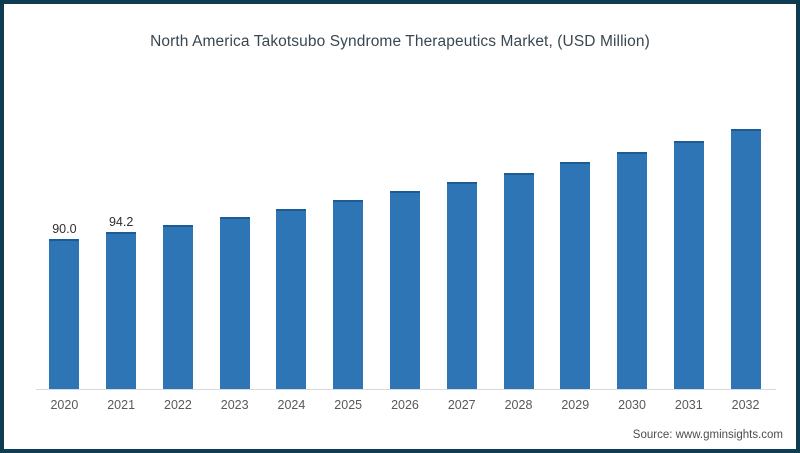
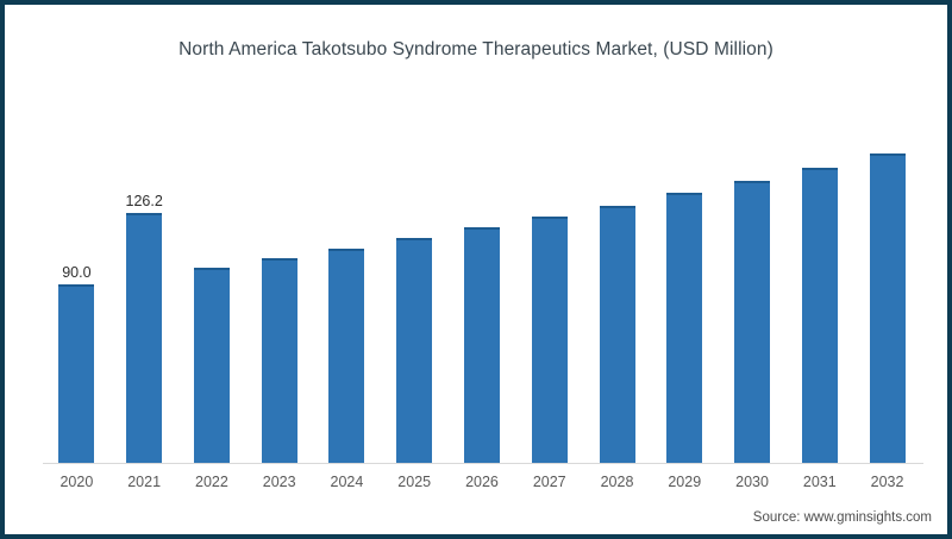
2021: 94.2 -> 126.2
